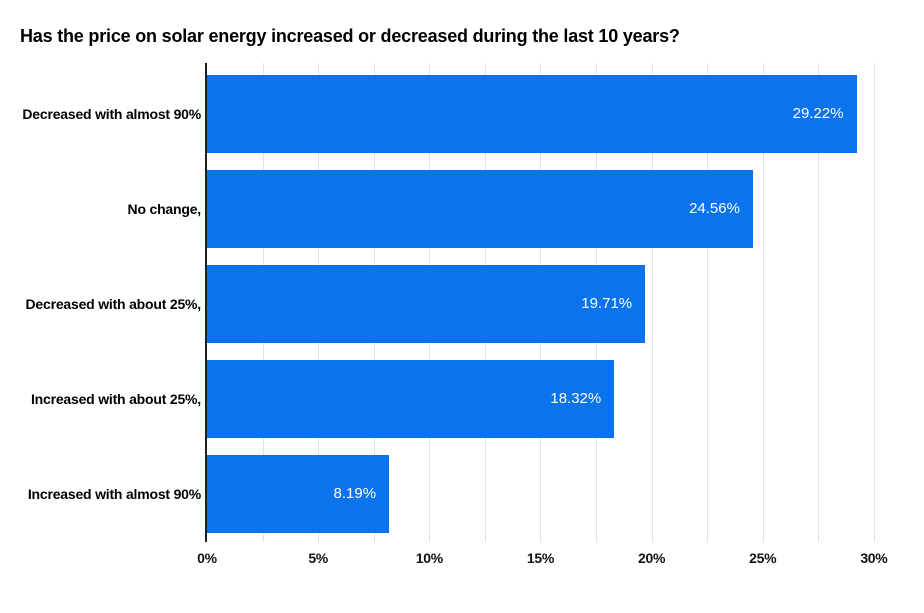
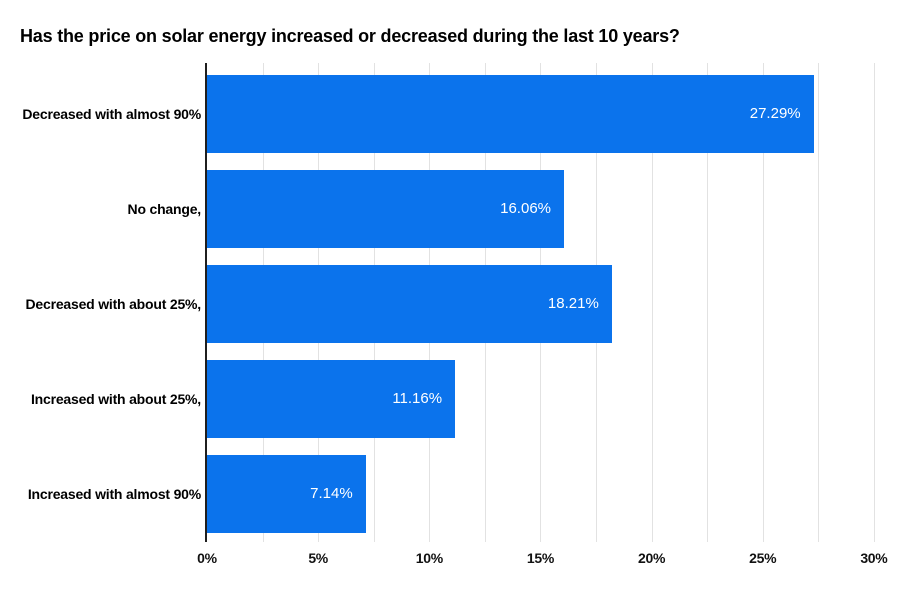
Decreased with almost 90%: 29.22% -> 27.29%
No change,: 24.56% -> 16.06%
Decreased with about 25%,: 19.71% -> 18.21%
Increased with about 25%,: 18.32% -> 11.16%
Increased with almost 90%: 8.19% -> 7.14%
